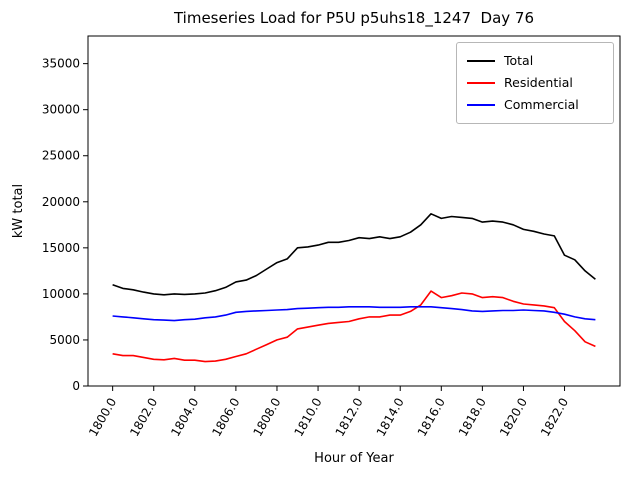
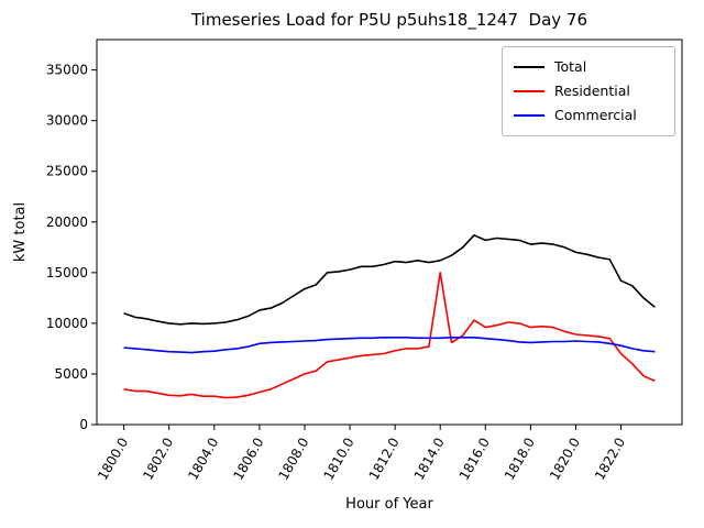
Residential/1814.0: 8000 -> 15000
